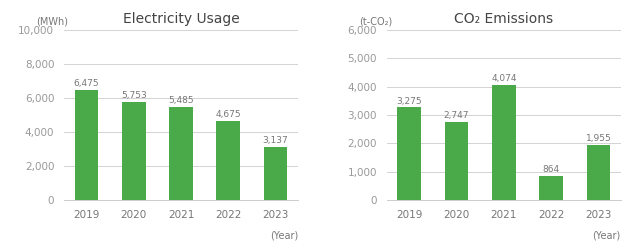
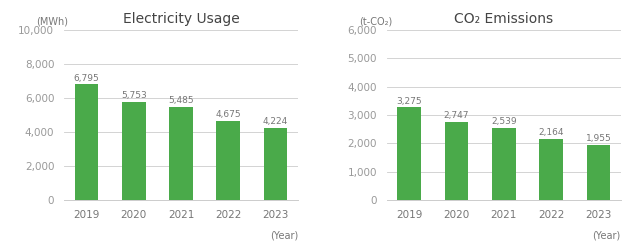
Electricity Usage/2019: 6,475 -> 6,795
Electricity Usage/2023: 3,137 -> 4,224
CO₂ Emissions/2021: 4,074 -> 2,539
CO₂ Emissions/2022: 864 -> 2,164
